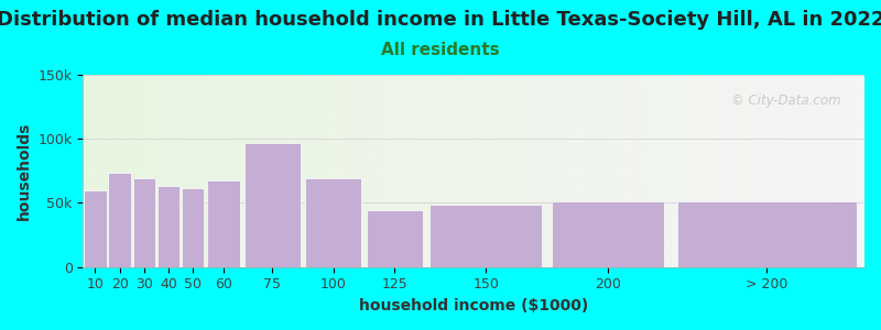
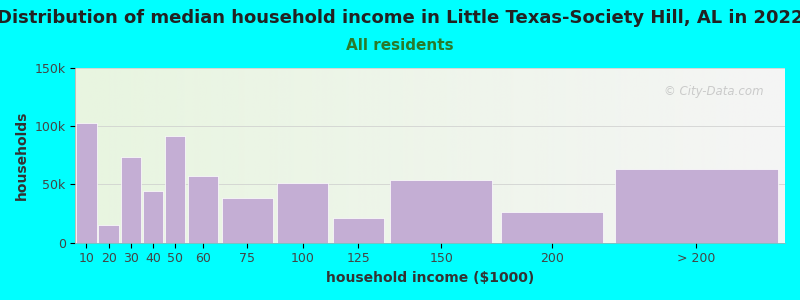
10: 60k -> 103k
20: 74k -> 15k
30: 69k -> 74k
40: 63k -> 44k
50: 62k -> 92k
60: 68k -> 57k
75: 97k -> 38k
100: 69k -> 51k
125: 44k -> 21k
150: 49k -> 54k
200: 51k -> 26k
> 200: 51k -> 63k
